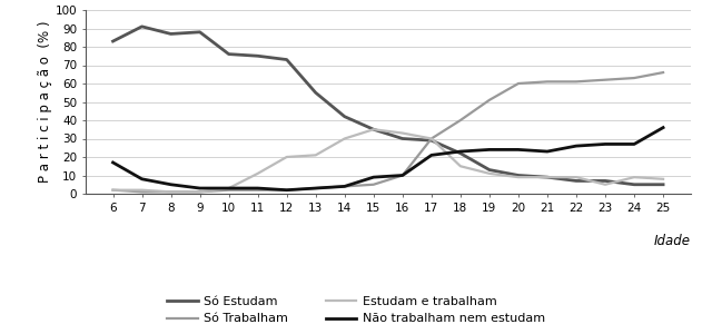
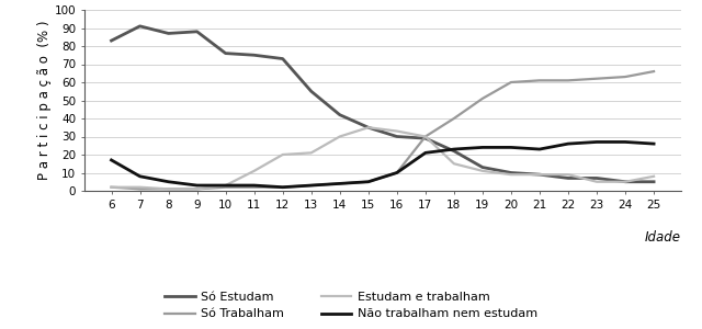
Não trabalham nem estudam/15: 9 -> 5
Estudam e trabalham/24: 9 -> 5
Não trabalham nem estudam/25: 36 -> 26
